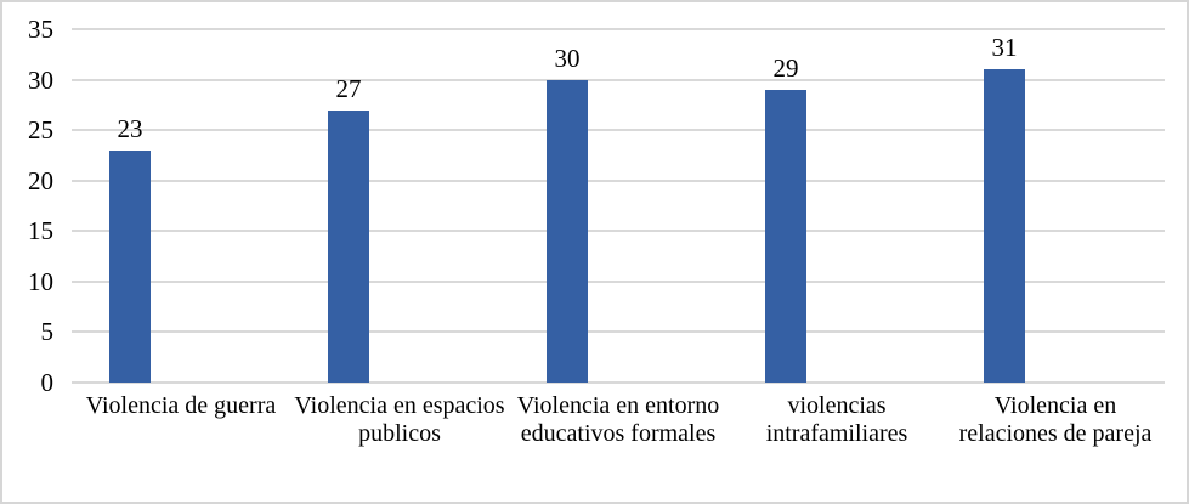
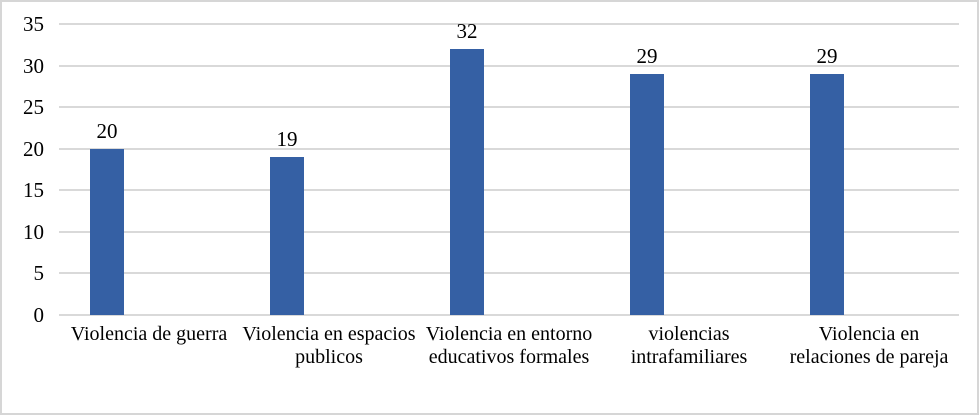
Violencia de guerra: 23 -> 20
Violencia en espacios publicos: 27 -> 19
Violencia en entorno educativos formales: 30 -> 32
Violencia en relaciones de pareja: 31 -> 29
